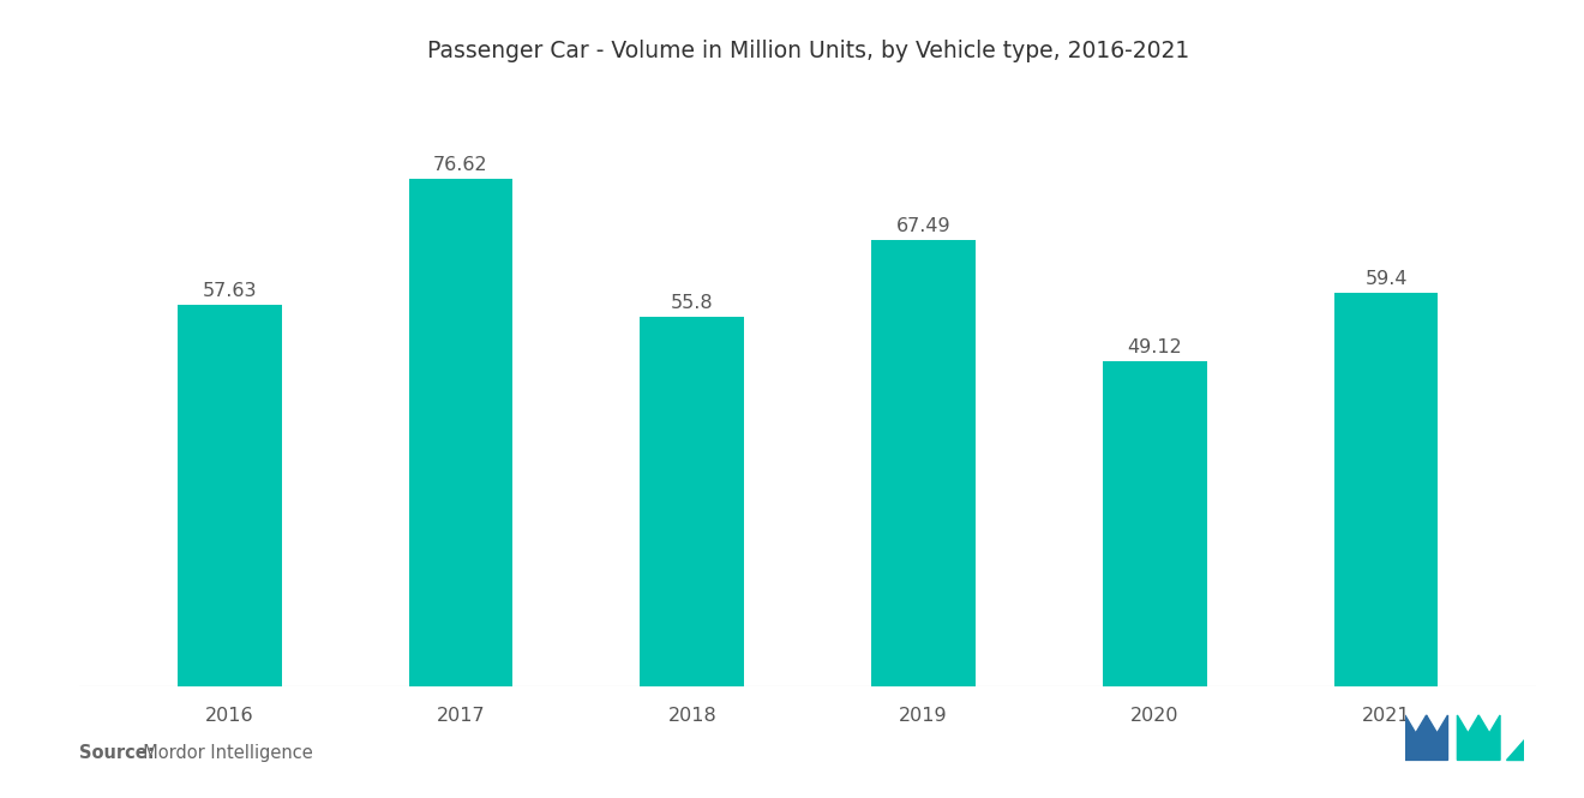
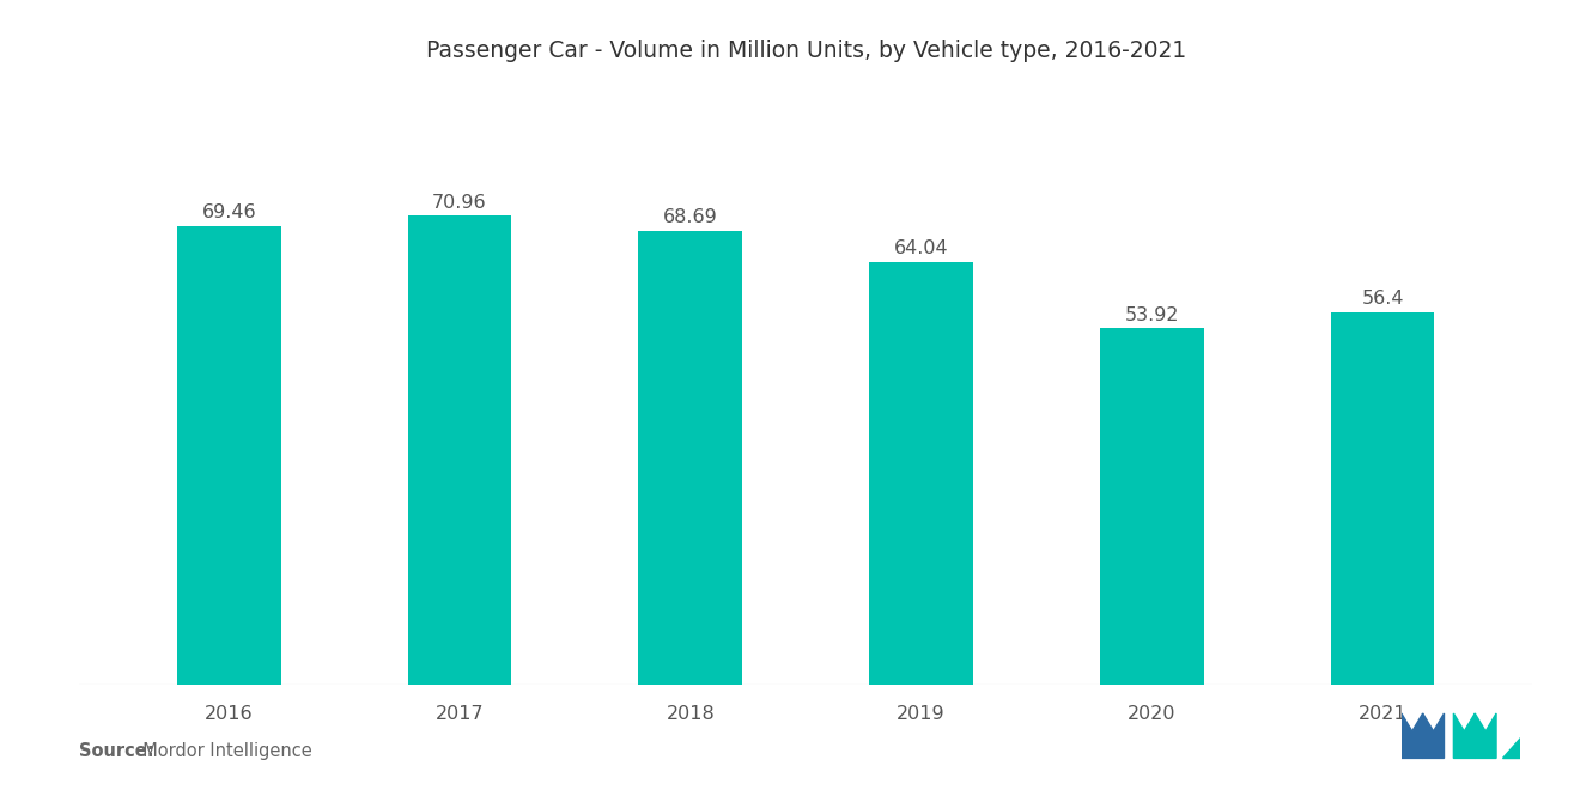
2016: 57.63 -> 69.46
2017: 76.62 -> 70.96
2018: 55.8 -> 68.69
2019: 67.49 -> 64.04
2020: 49.12 -> 53.92
2021: 59.4 -> 56.4
